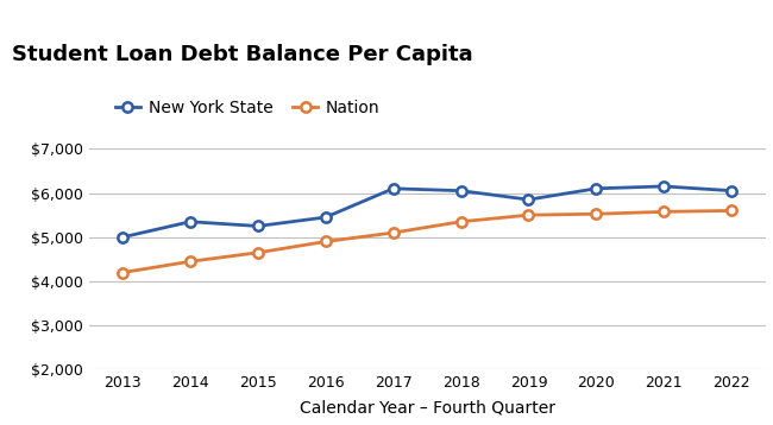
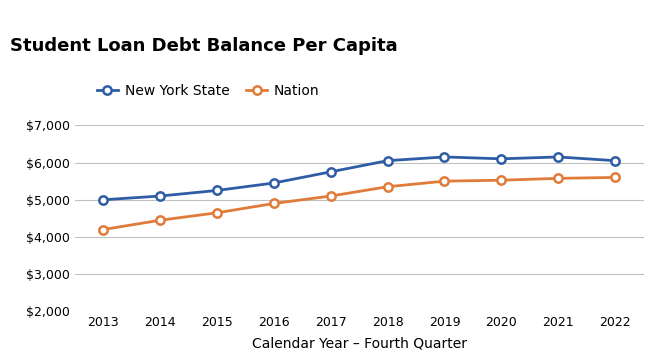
New York State/2014: $5,350 -> $5,100
New York State/2017: $6,100 -> $5,750
New York State/2019: $5,850 -> $6,150
